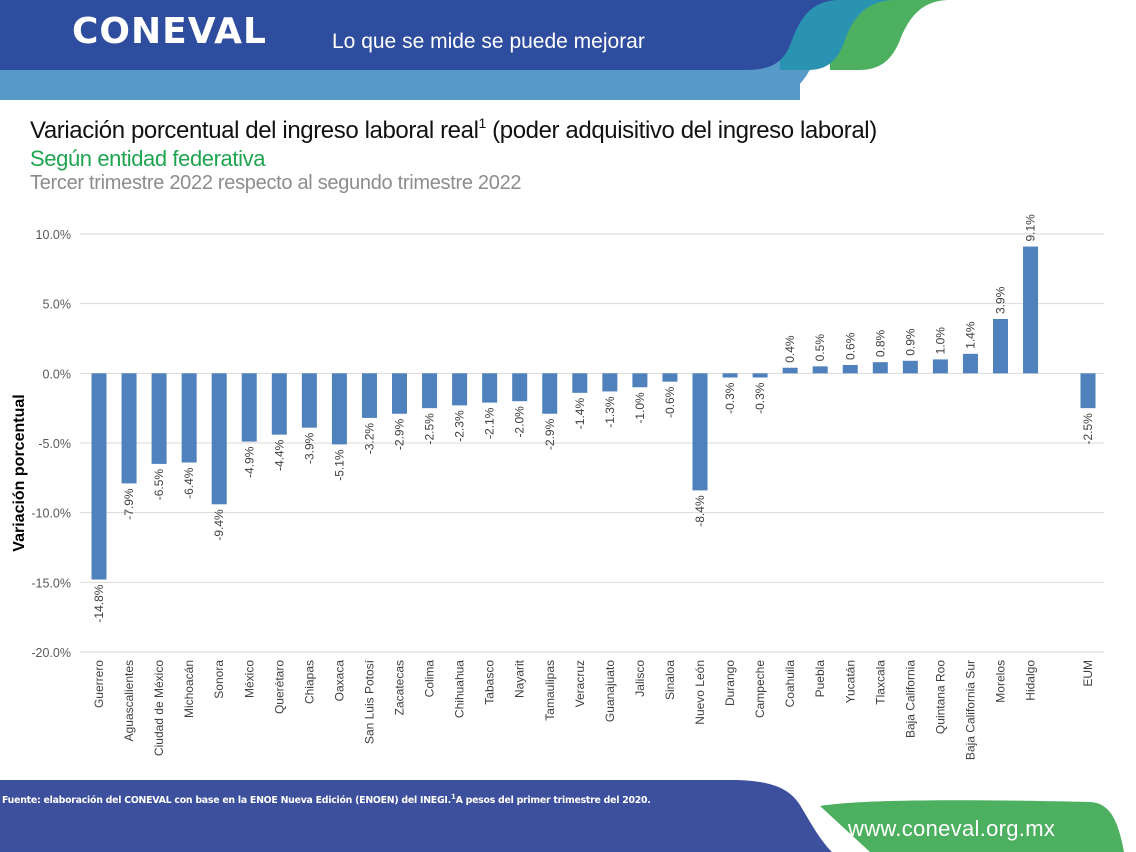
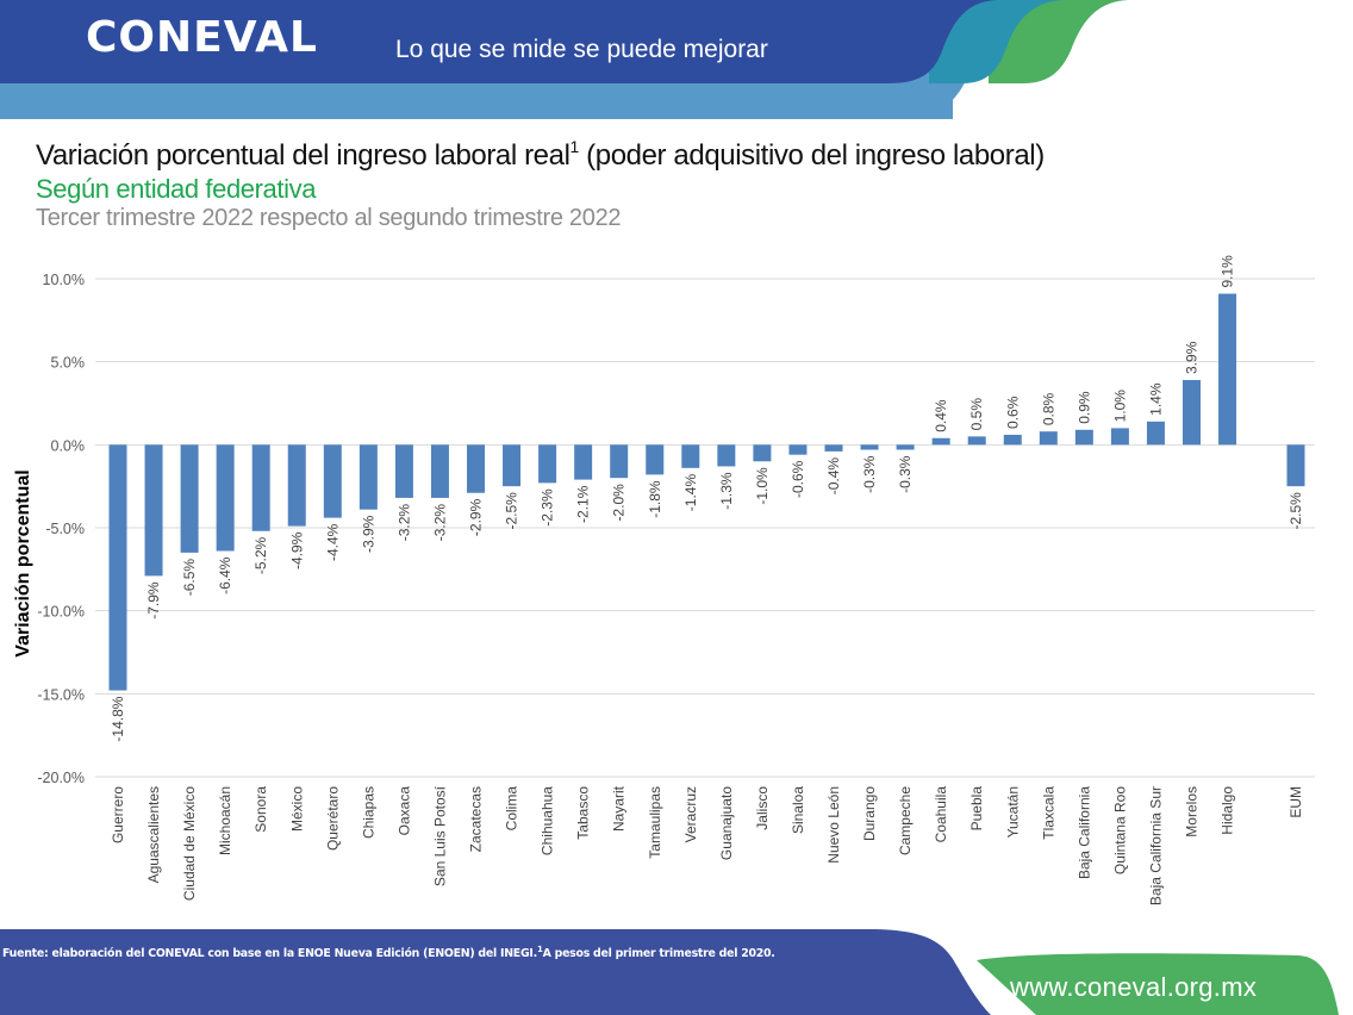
Sonora: -9.4% -> -5.2%
Oaxaca: -5.1% -> -3.2%
Tamaulipas: -2.9% -> -1.8%
Nuevo León: -8.4% -> -0.4%
